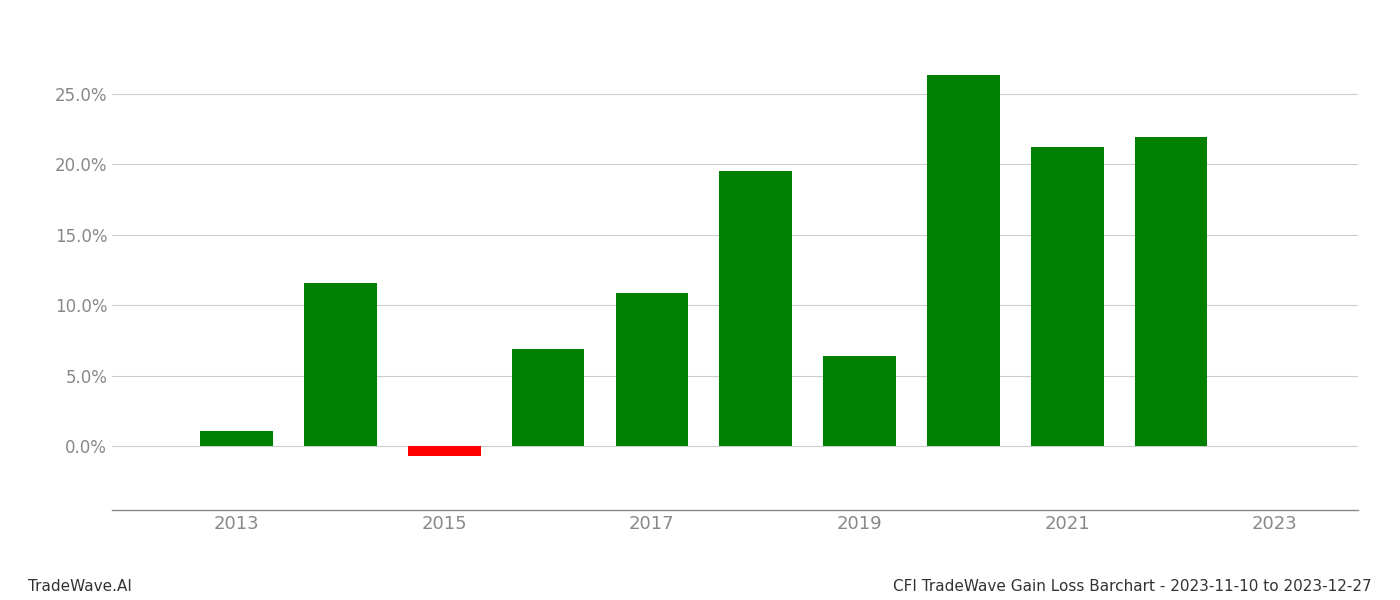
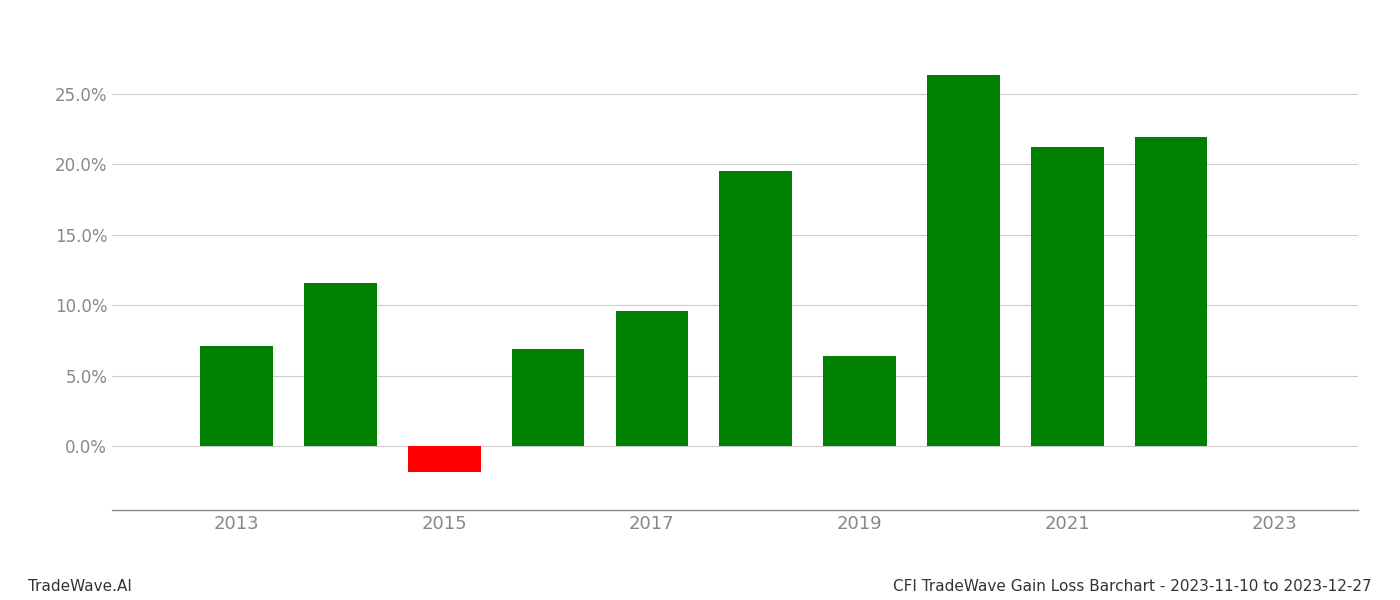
2013: 1.1% -> 7.1%
2015: -0.7% -> -1.8%
2017: 10.9% -> 9.6%
